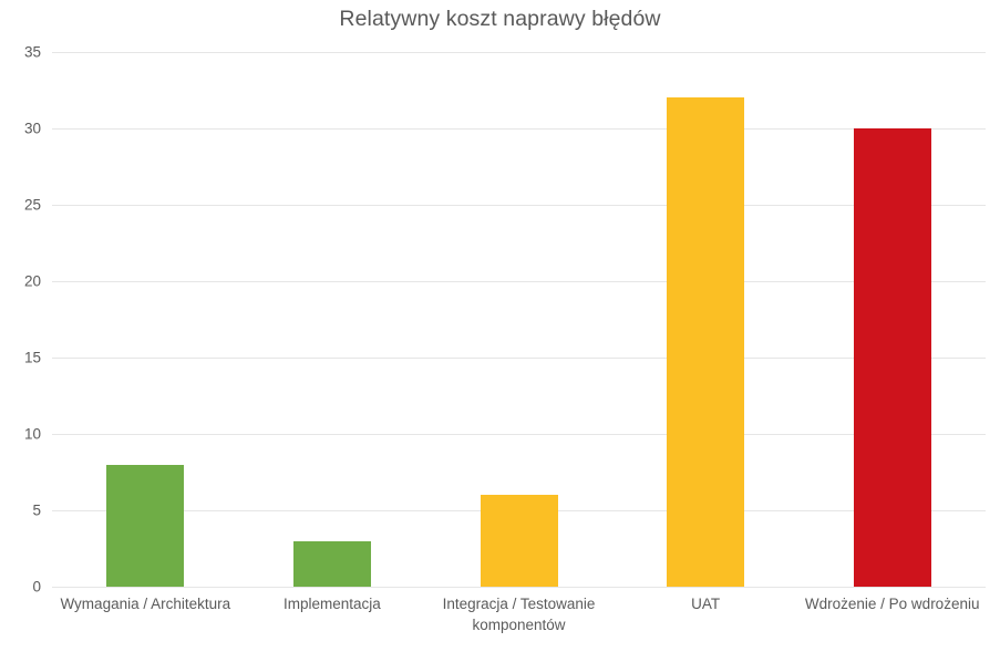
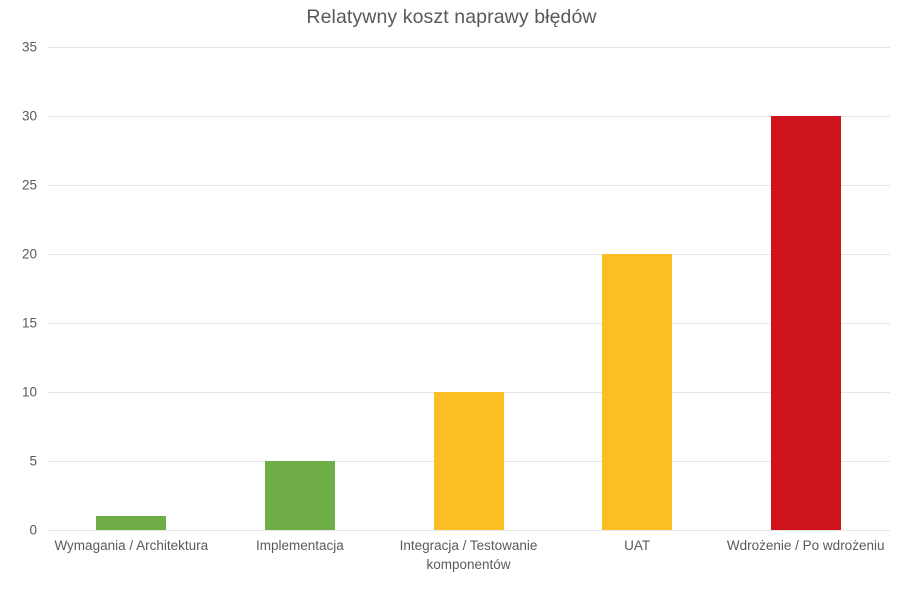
Wymagania / Architektura: 8 -> 1
Implementacja: 3 -> 5
Integracja / Testowanie komponentów: 6 -> 10
UAT: 32 -> 20
